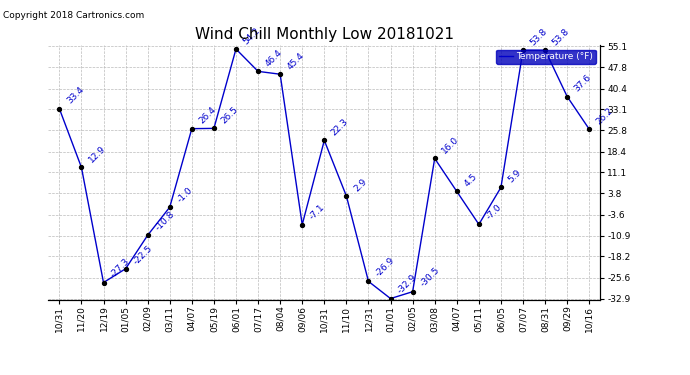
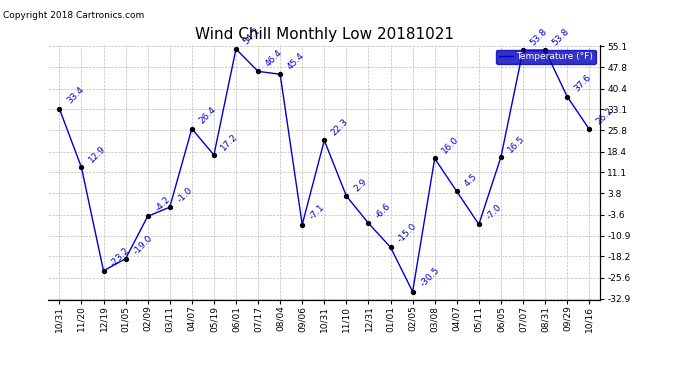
12/19: -27.3 -> -23.2
01/05: -22.5 -> -19.0
02/09: -10.8 -> -4.2
05/19: 26.5 -> 17.2
12/31: -26.9 -> -6.6
01/01: -32.9 -> -15.0
06/05: 5.9 -> 16.5
